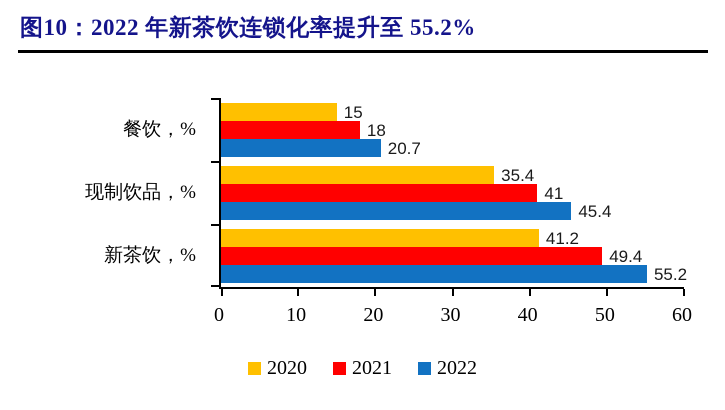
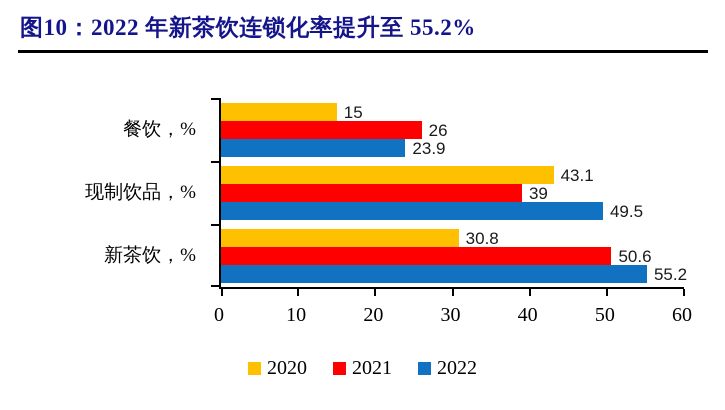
2021/餐饮，%: 18 -> 26
2022/餐饮，%: 20.7 -> 23.9
2020/现制饮品，%: 35.4 -> 43.1
2021/现制饮品，%: 41 -> 39
2022/现制饮品，%: 45.4 -> 49.5
2020/新茶饮，%: 41.2 -> 30.8
2021/新茶饮，%: 49.4 -> 50.6
